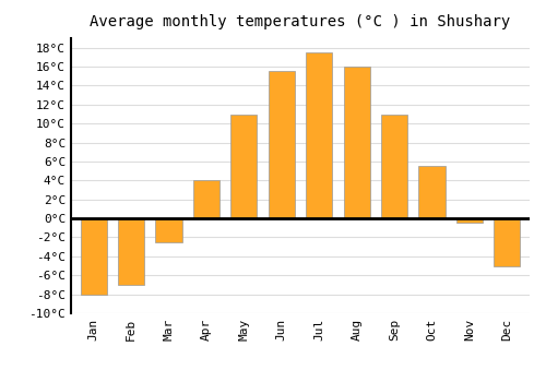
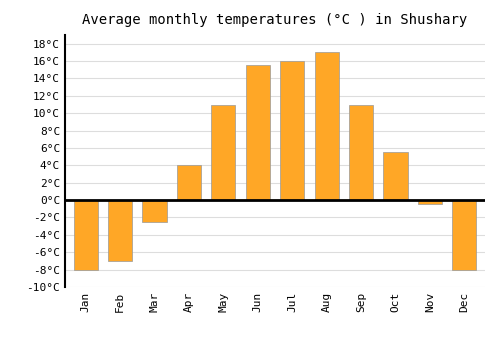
Jul: 17.5°C -> 16.0°C
Aug: 16.0°C -> 17.0°C
Dec: -5.0°C -> -8.0°C
